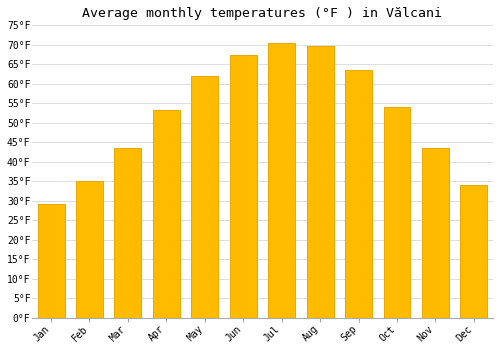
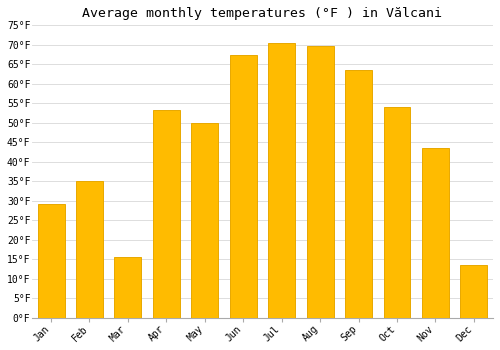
Mar: 43.5°F -> 15.5°F
May: 62.1°F -> 50.0°F
Dec: 34.0°F -> 13.5°F
